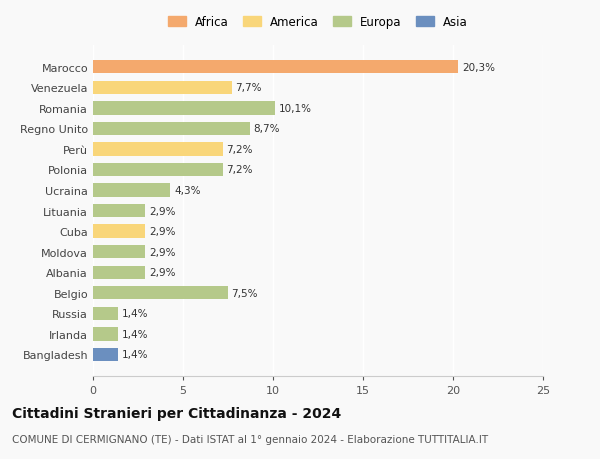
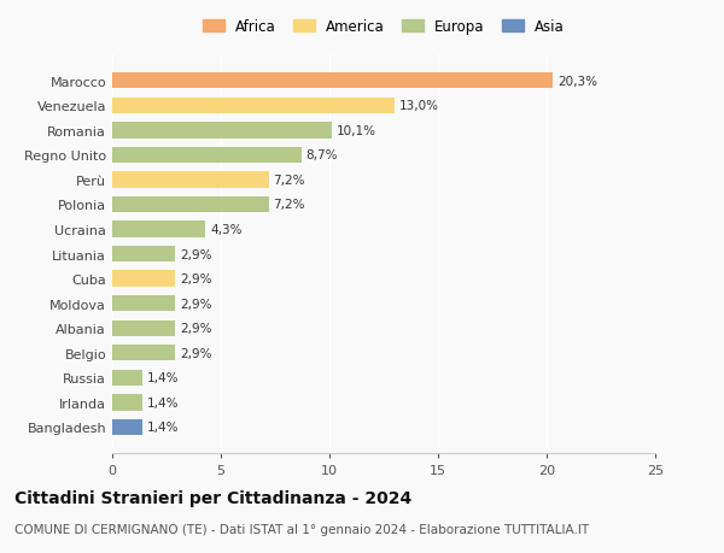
Venezuela: 7,7% -> 13,0%
Belgio: 7,5% -> 2,9%
